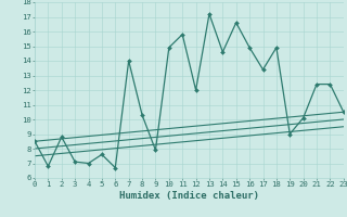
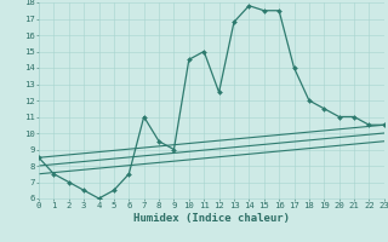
1: 6.8 -> 7.5
2: 8.8 -> 7.0
3: 7.1 -> 6.5
4: 7.0 -> 6.0
5: 7.6 -> 6.5
6: 6.7 -> 7.5
7: 14.0 -> 11.0
8: 10.3 -> 9.5
9: 7.9 -> 9.0
10: 14.9 -> 14.5
11: 15.8 -> 15.0
12: 12.0 -> 12.5
13: 17.2 -> 16.8
14: 14.6 -> 17.8
15: 16.6 -> 17.5
16: 14.9 -> 17.5
17: 13.4 -> 14.0
18: 14.9 -> 12.0
19: 9.0 -> 11.5
20: 10.1 -> 11.0
21: 12.4 -> 11.0
22: 12.4 -> 10.5
